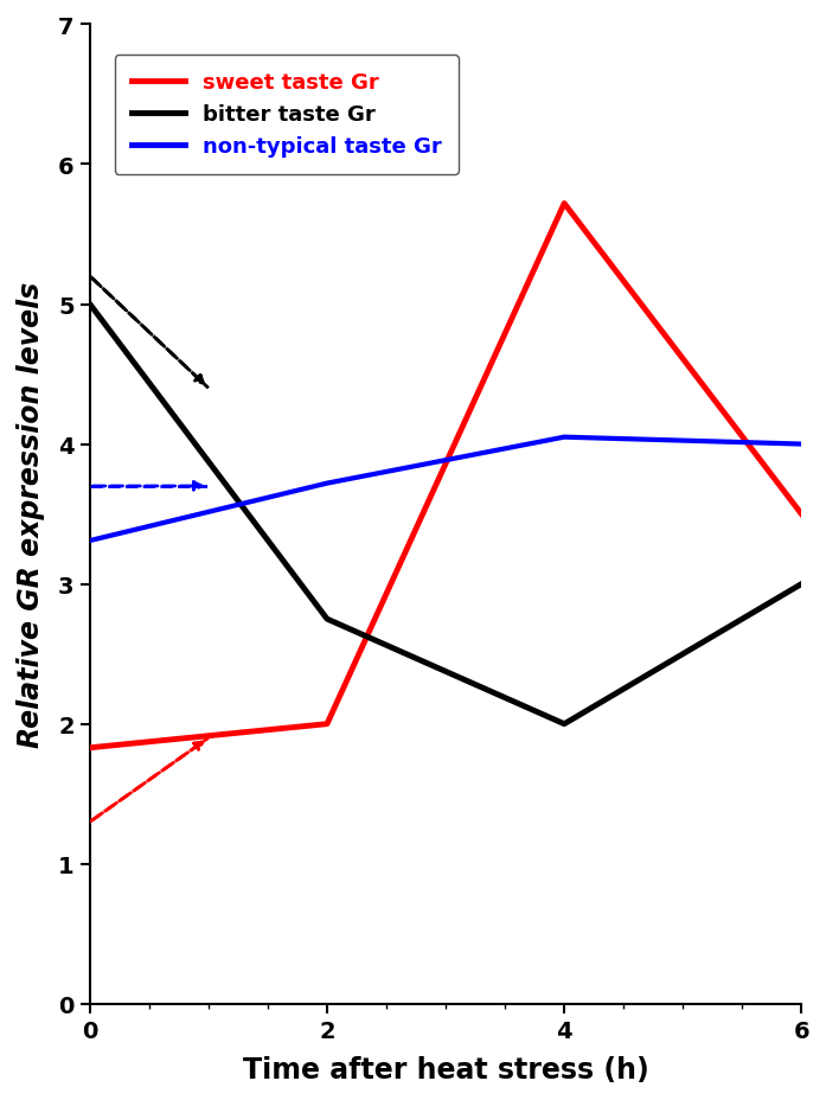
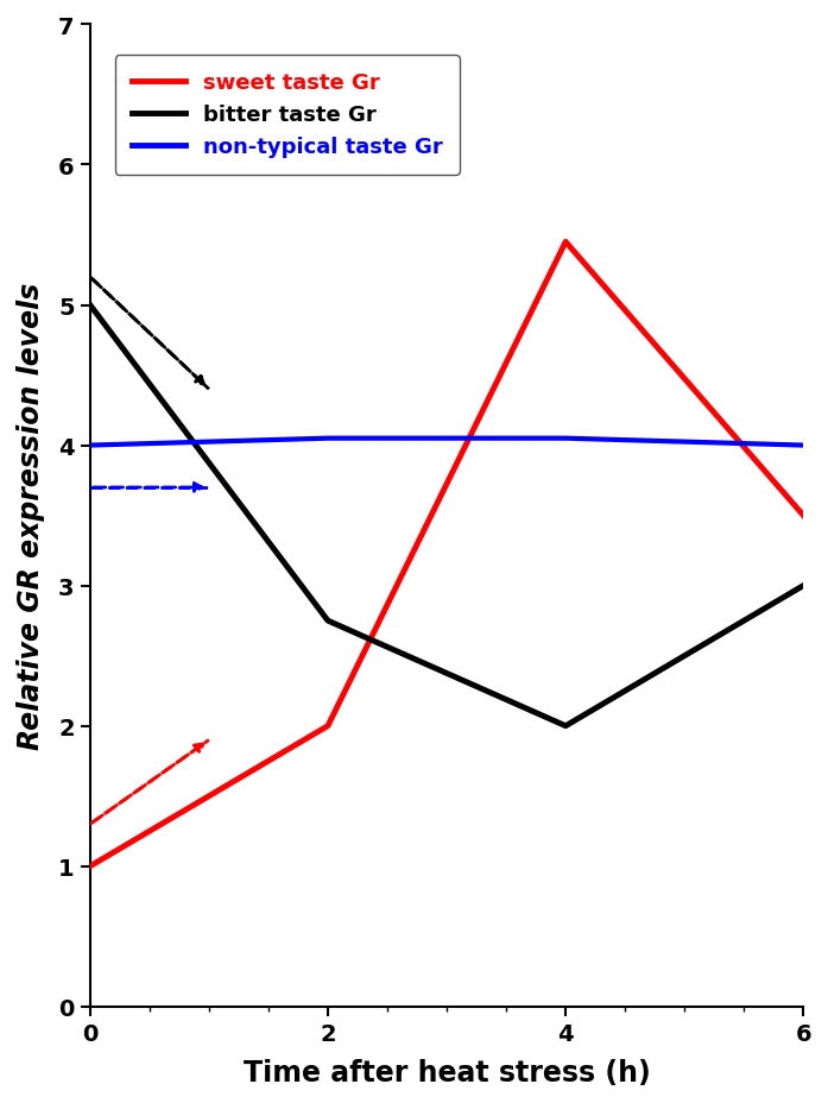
sweet taste Gr/0: 1.83 -> 1.00
non-typical taste Gr/0: 3.31 -> 4.00
non-typical taste Gr/2: 3.72 -> 4.05
sweet taste Gr/4: 5.72 -> 5.45
